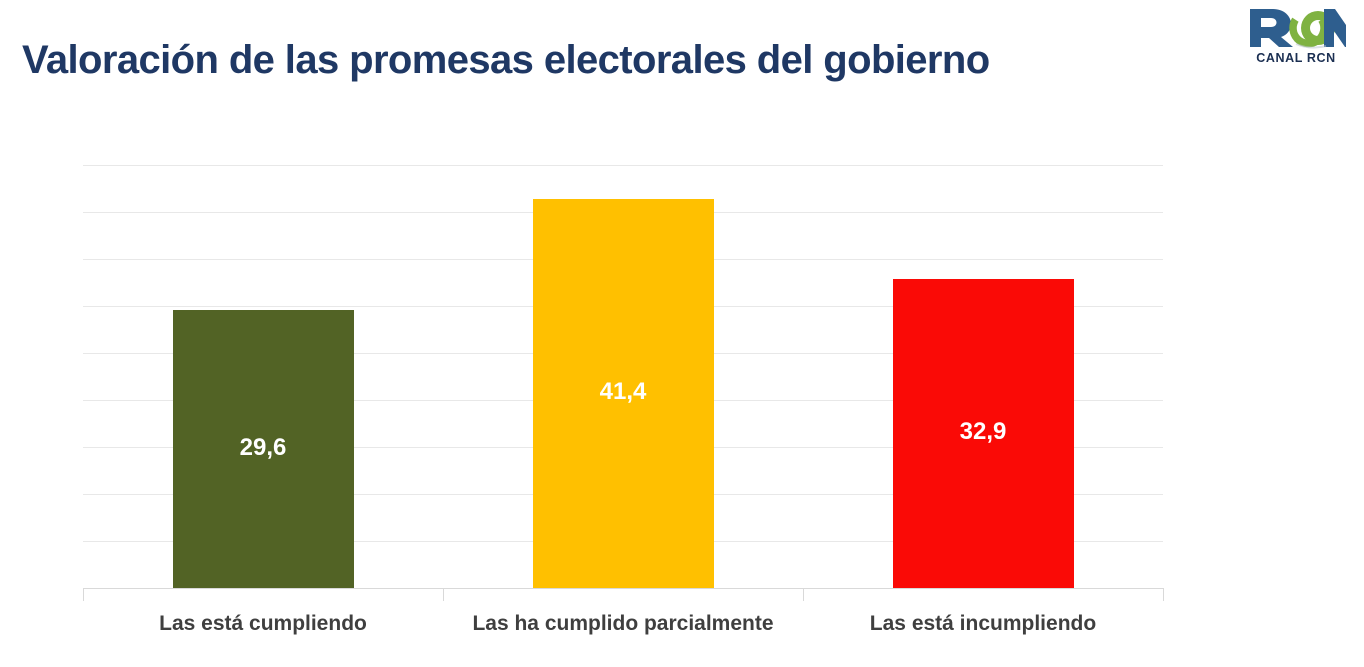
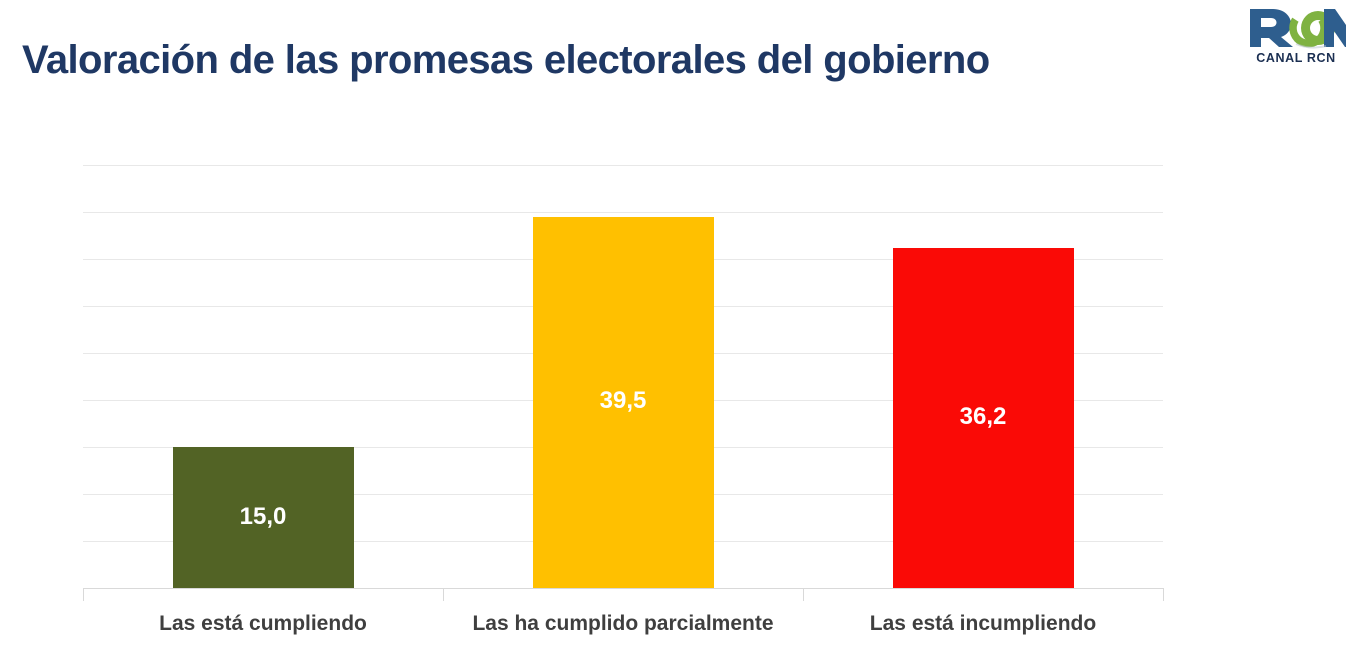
Las está cumpliendo: 29,6 -> 15,0
Las ha cumplido parcialmente: 41,4 -> 39,5
Las está incumpliendo: 32,9 -> 36,2
